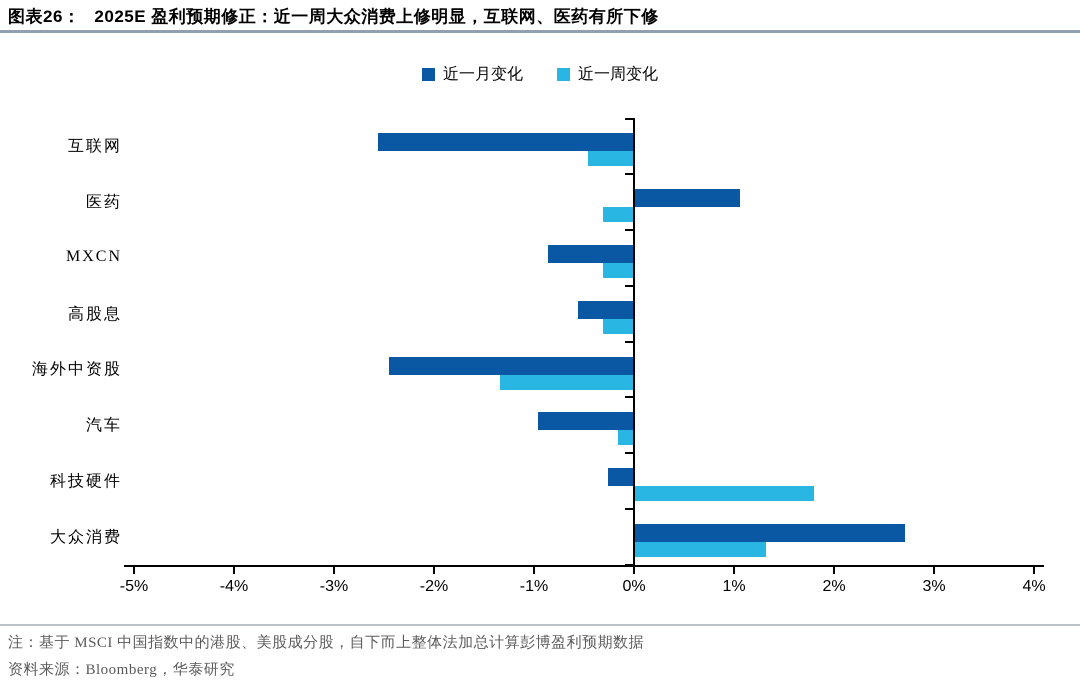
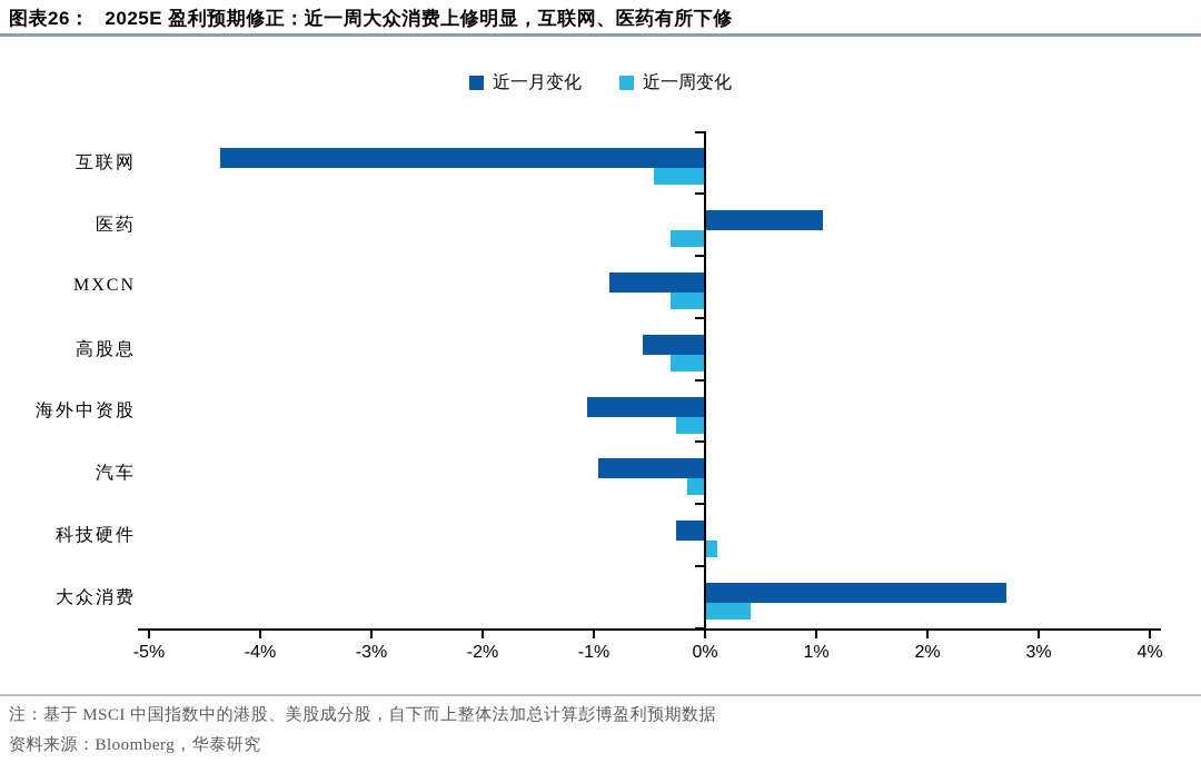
近一月变化/互联网: -2.55% -> -4.35%
近一月变化/海外中资股: -2.44% -> -1.05%
近一周变化/海外中资股: -1.33% -> -0.25%
近一周变化/科技硬件: 1.79% -> 0.10%
近一周变化/大众消费: 1.31% -> 0.40%
